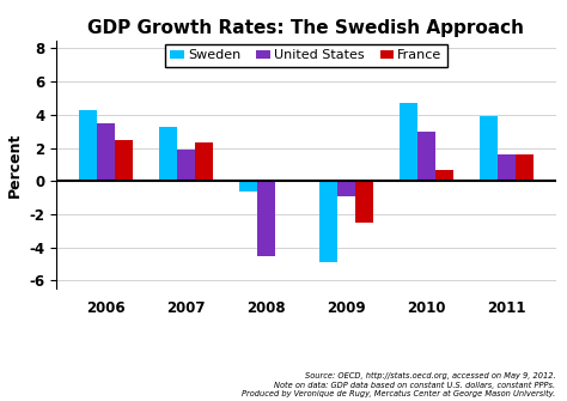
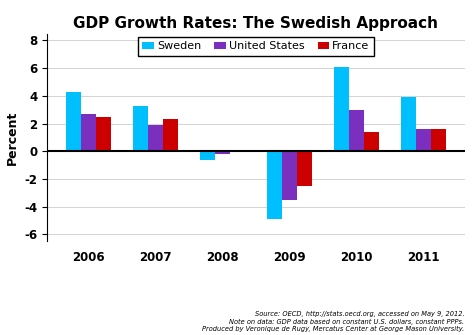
United States/2006: 3.5 -> 2.7
United States/2008: -4.5 -> -0.2
United States/2009: -0.9 -> -3.5
Sweden/2010: 4.7 -> 6.1
France/2010: 0.7 -> 1.4
